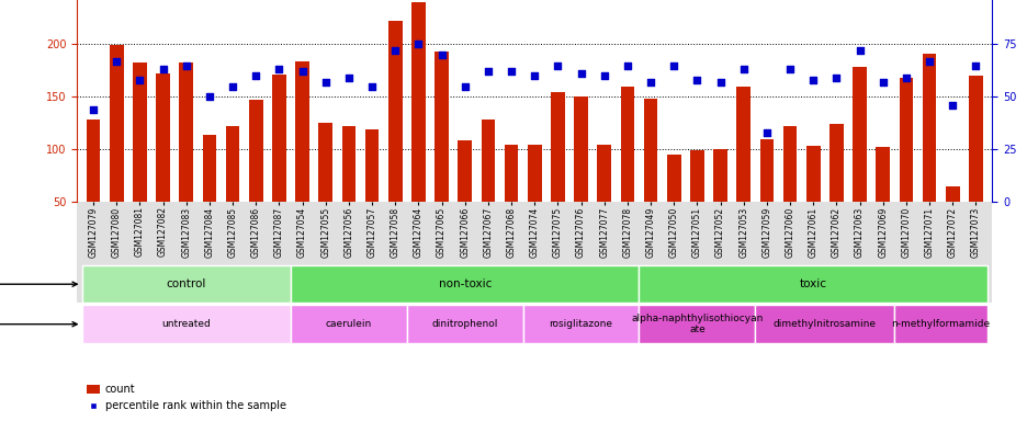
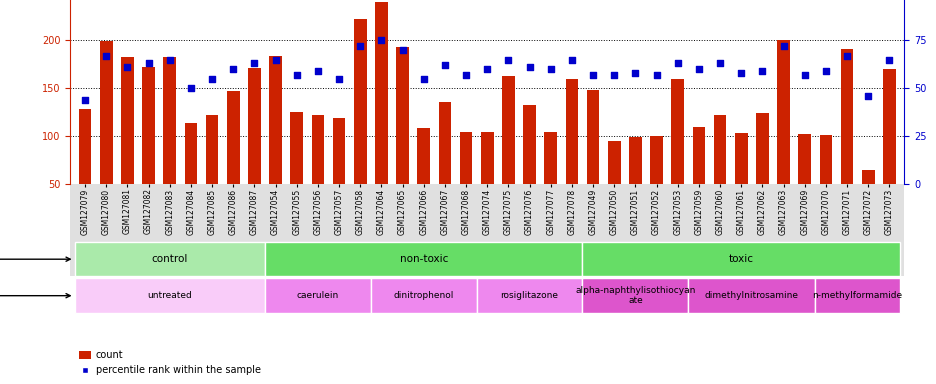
percentile rank within the sample/GSM127081: 58 -> 61
percentile rank within the sample/GSM127054: 62 -> 65
count/GSM127067: 128 -> 136
percentile rank within the sample/GSM127068: 62 -> 57
count/GSM127075: 154 -> 163
count/GSM127076: 150 -> 133
percentile rank within the sample/GSM127050: 65 -> 57
percentile rank within the sample/GSM127059: 33 -> 60
count/GSM127063: 178 -> 200
count/GSM127070: 168 -> 101
